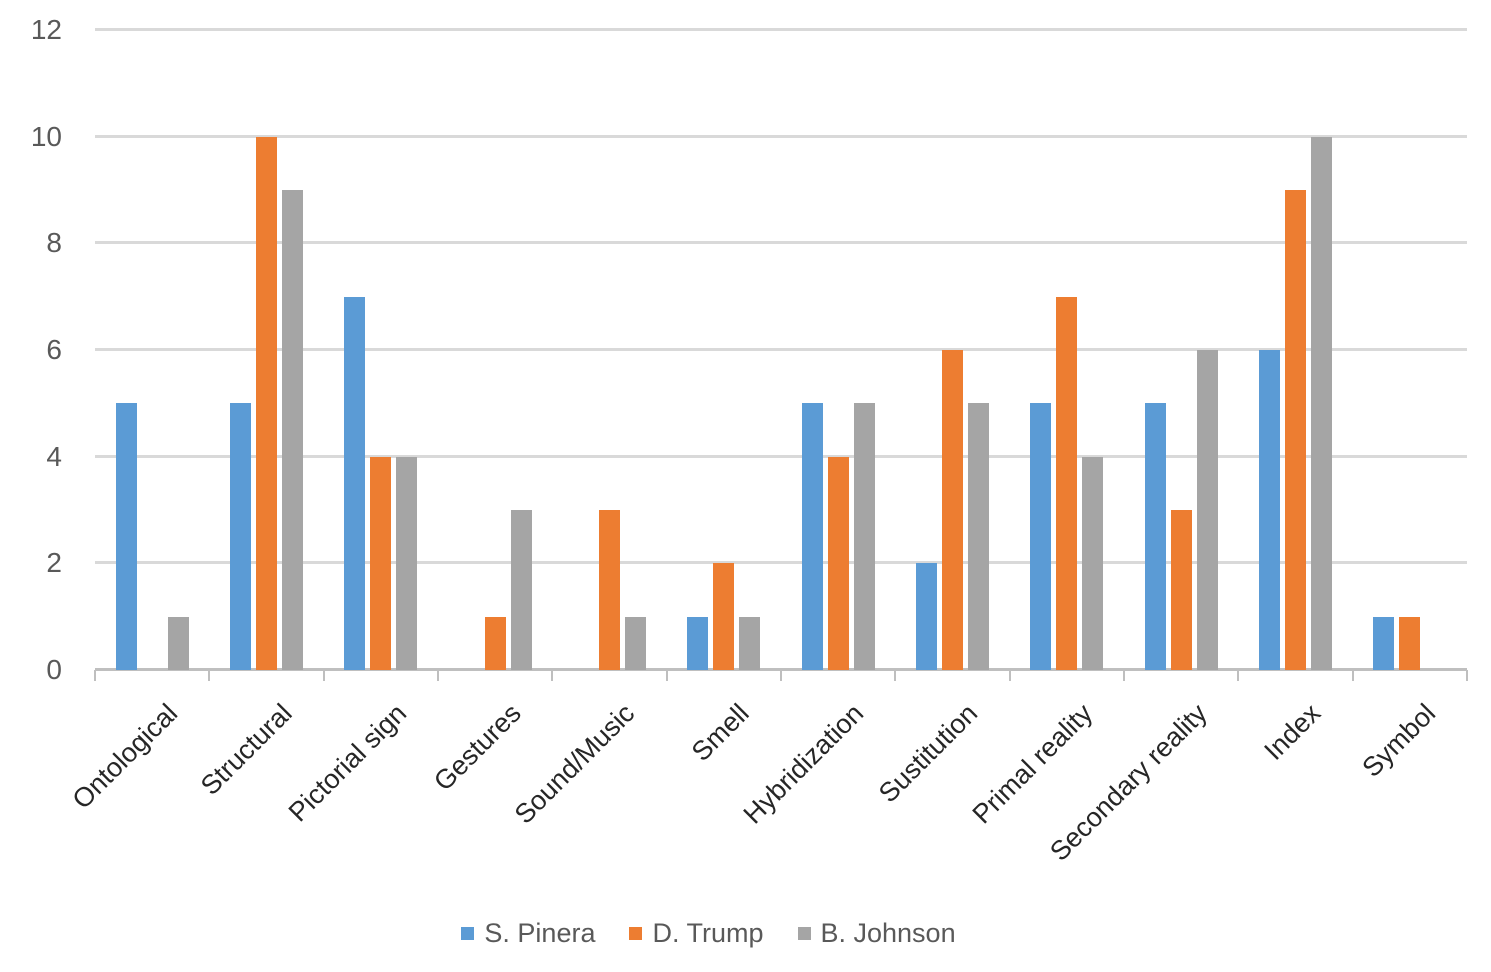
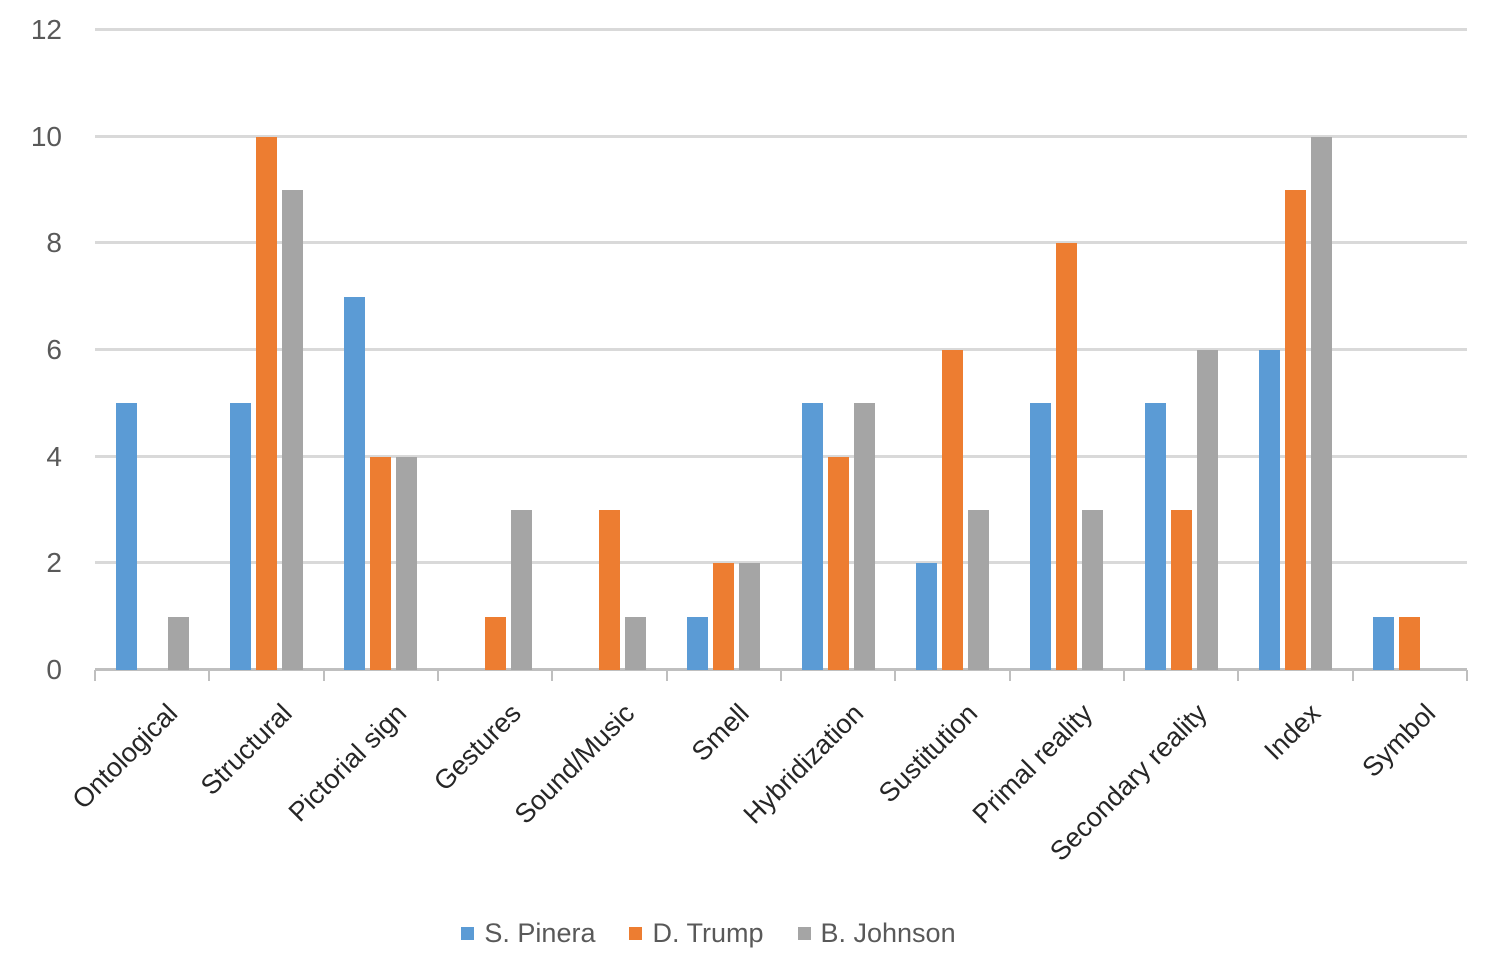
B. Johnson/Smell: 1 -> 2
B. Johnson/Sustitution: 5 -> 3
D. Trump/Primal reality: 7 -> 8
B. Johnson/Primal reality: 4 -> 3
